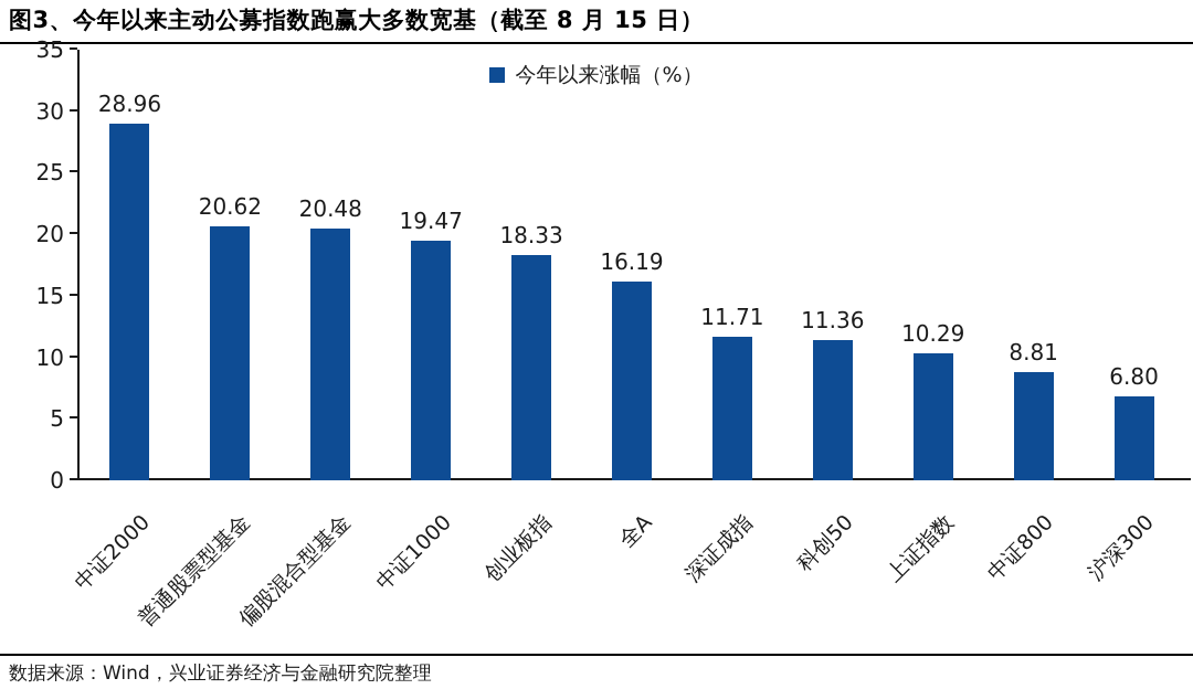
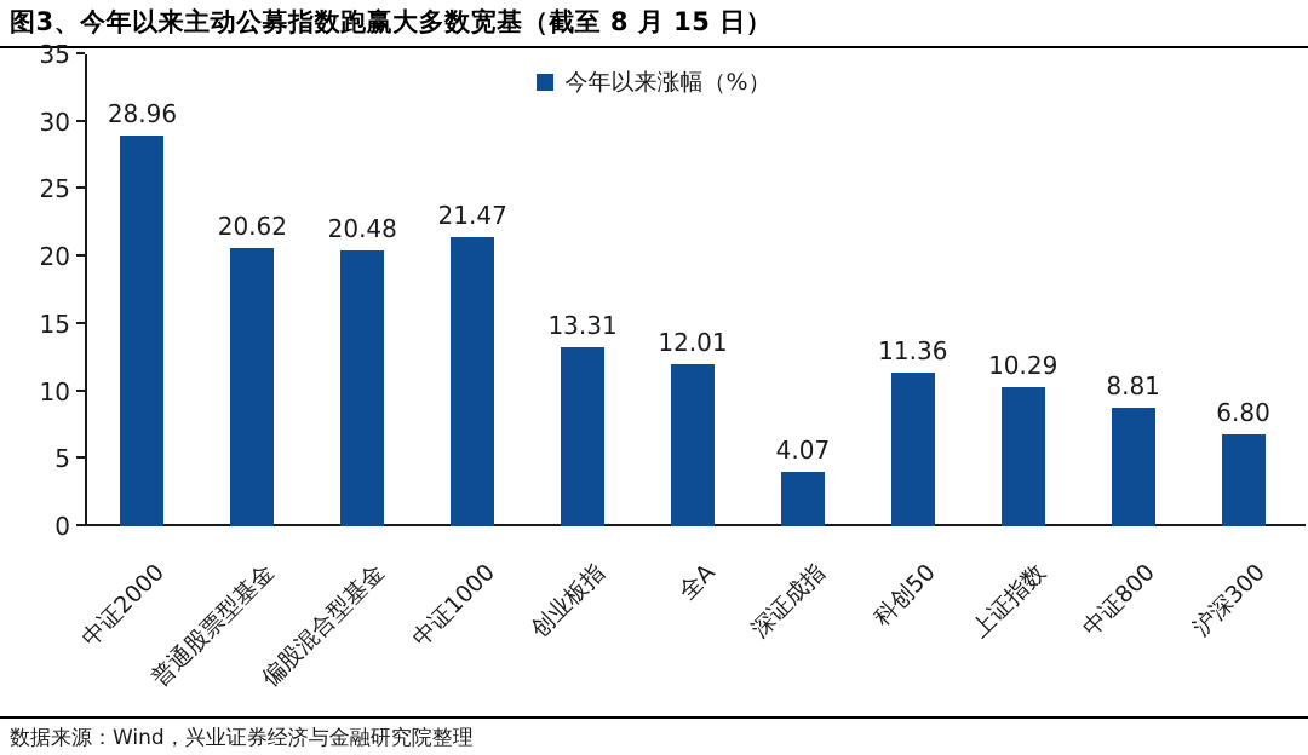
中证1000: 19.47 -> 21.47
创业板指: 18.33 -> 13.31
全A: 16.19 -> 12.01
深证成指: 11.71 -> 4.07
